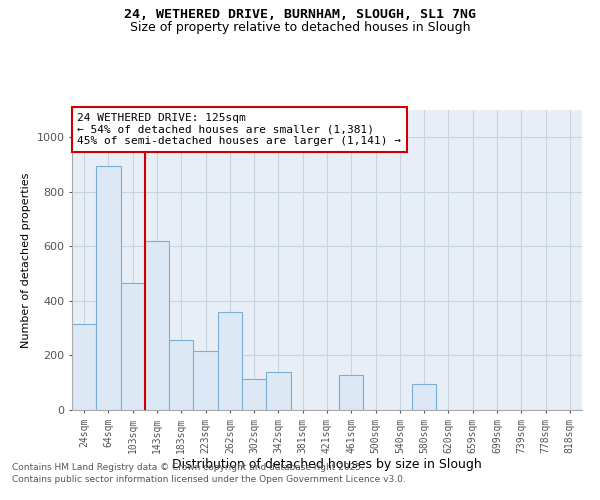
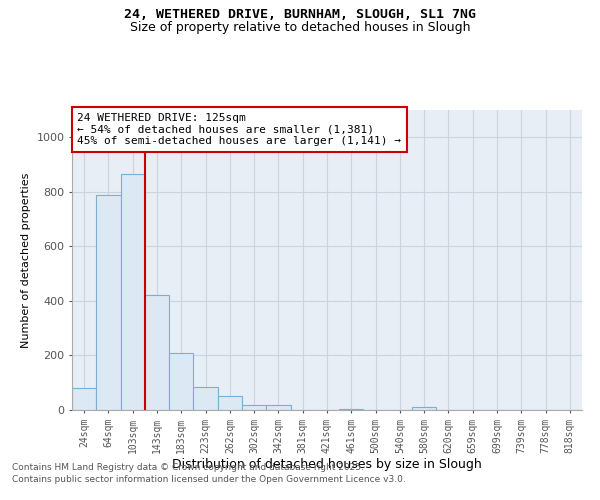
24sqm: 315 -> 80
64sqm: 895 -> 790
103sqm: 465 -> 865
143sqm: 620 -> 420
183sqm: 255 -> 210
223sqm: 215 -> 85
262sqm: 360 -> 50
302sqm: 115 -> 20
342sqm: 140 -> 20
461sqm: 130 -> 5
580sqm: 95 -> 10
